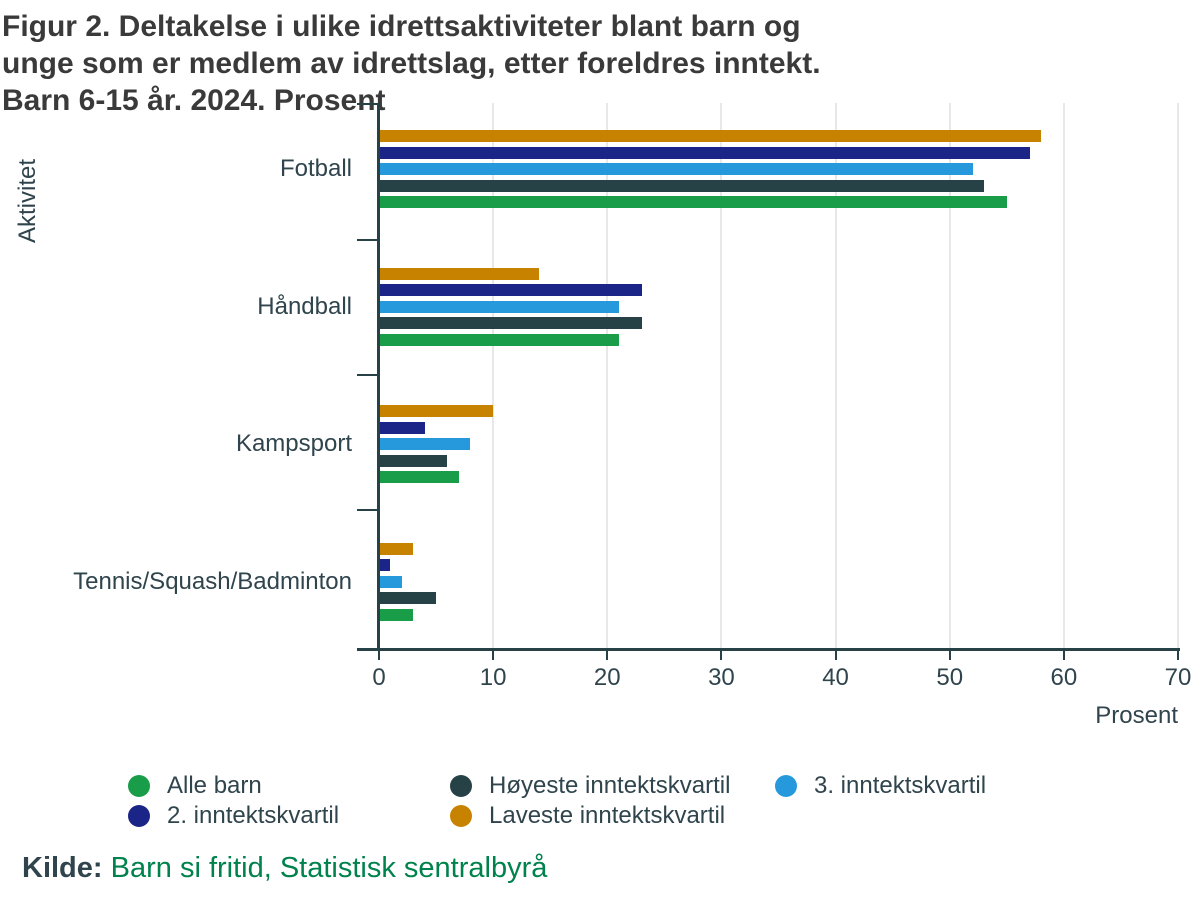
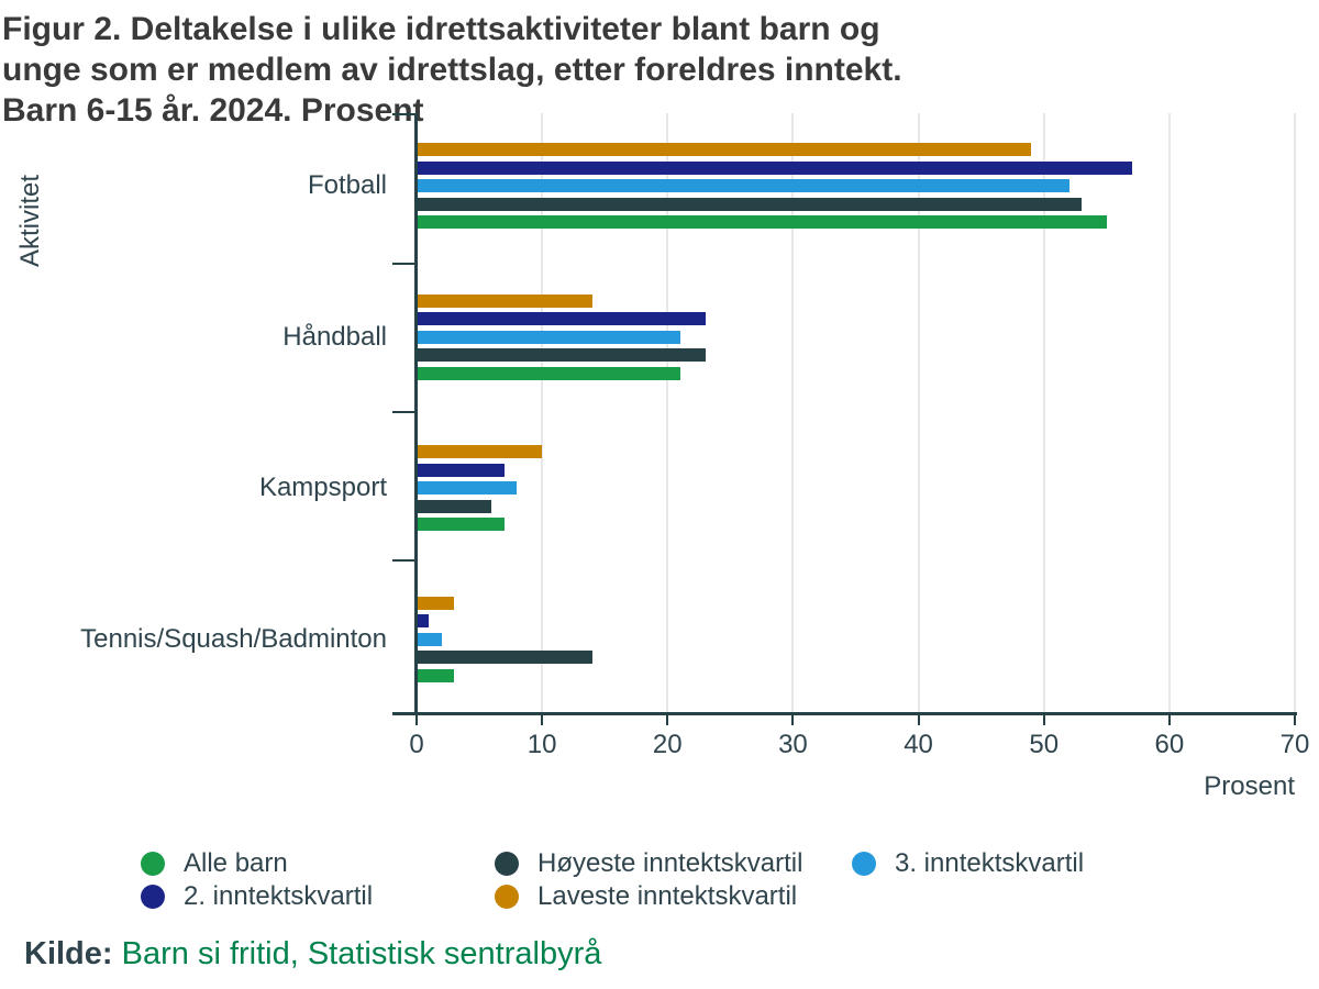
Laveste inntektskvartil/Fotball: 58 -> 49
2. inntektskvartil/Kampsport: 4 -> 7
Høyeste inntektskvartil/Tennis/Squash/Badminton: 5 -> 14
